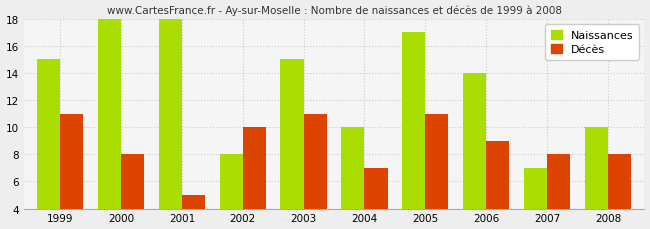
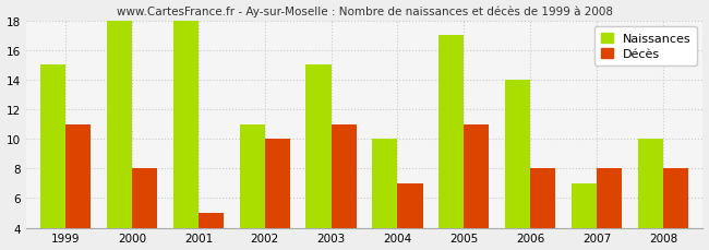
Naissances/2002: 8 -> 11
Décès/2006: 9 -> 8
